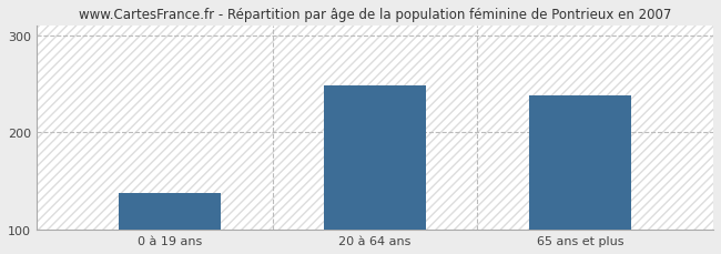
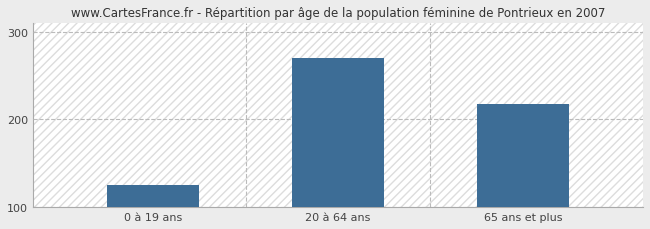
0 à 19 ans: 138 -> 125
20 à 64 ans: 248 -> 270
65 ans et plus: 238 -> 218
